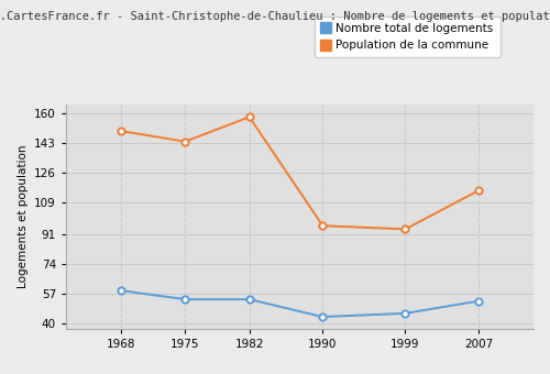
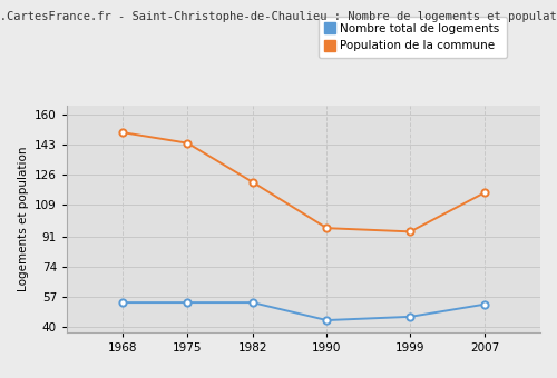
Nombre total de logements/1968: 59 -> 54
Population de la commune/1982: 158 -> 122
